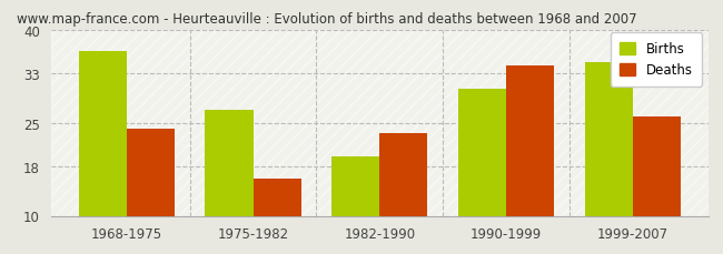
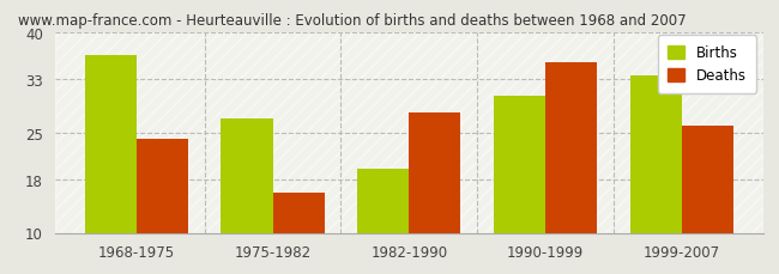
Deaths/1982-1990: 23.4 -> 28.0
Deaths/1990-1999: 34.2 -> 35.5
Births/1999-2007: 34.8 -> 33.5
